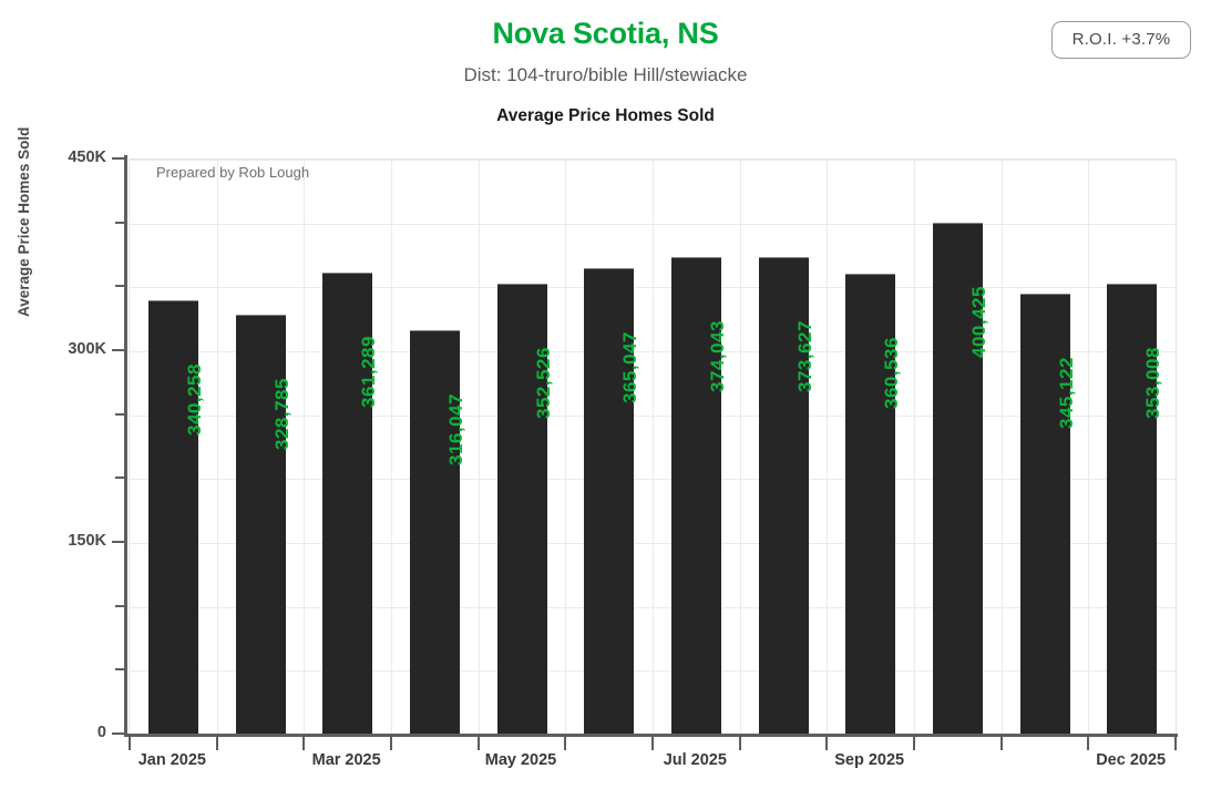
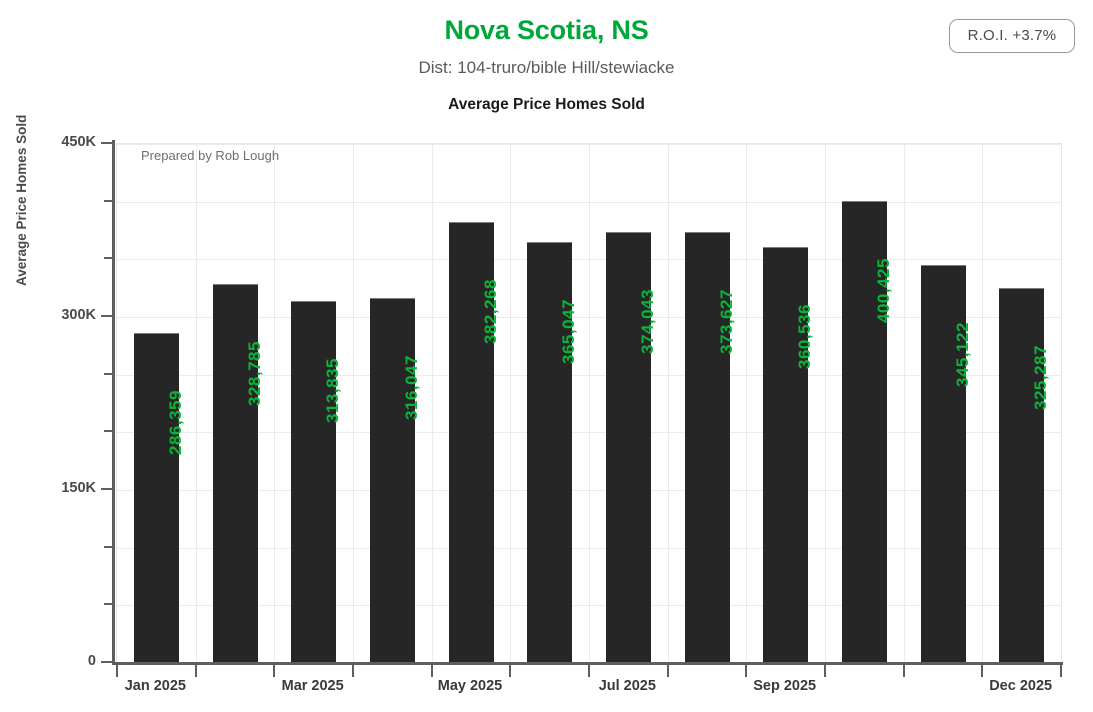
Jan 2025: 340,258 -> 286,359
Mar 2025: 361,289 -> 313,835
May 2025: 352,526 -> 382,268
Dec 2025: 353,008 -> 325,287
